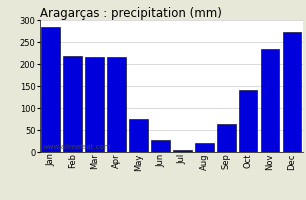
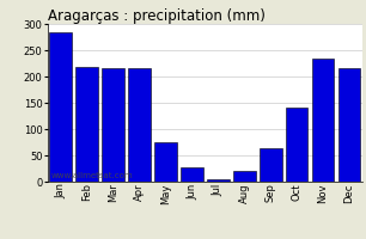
Dec: 272 -> 215
